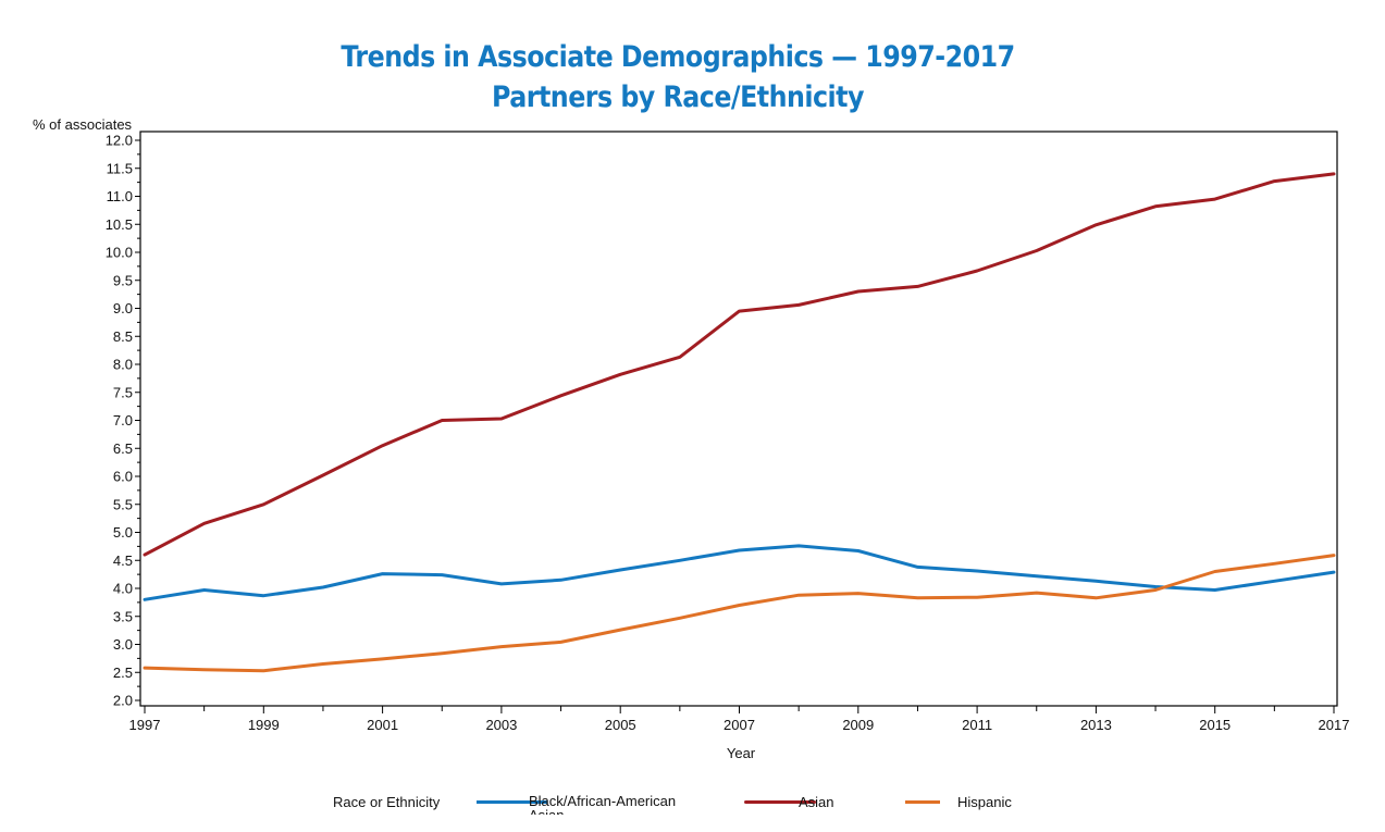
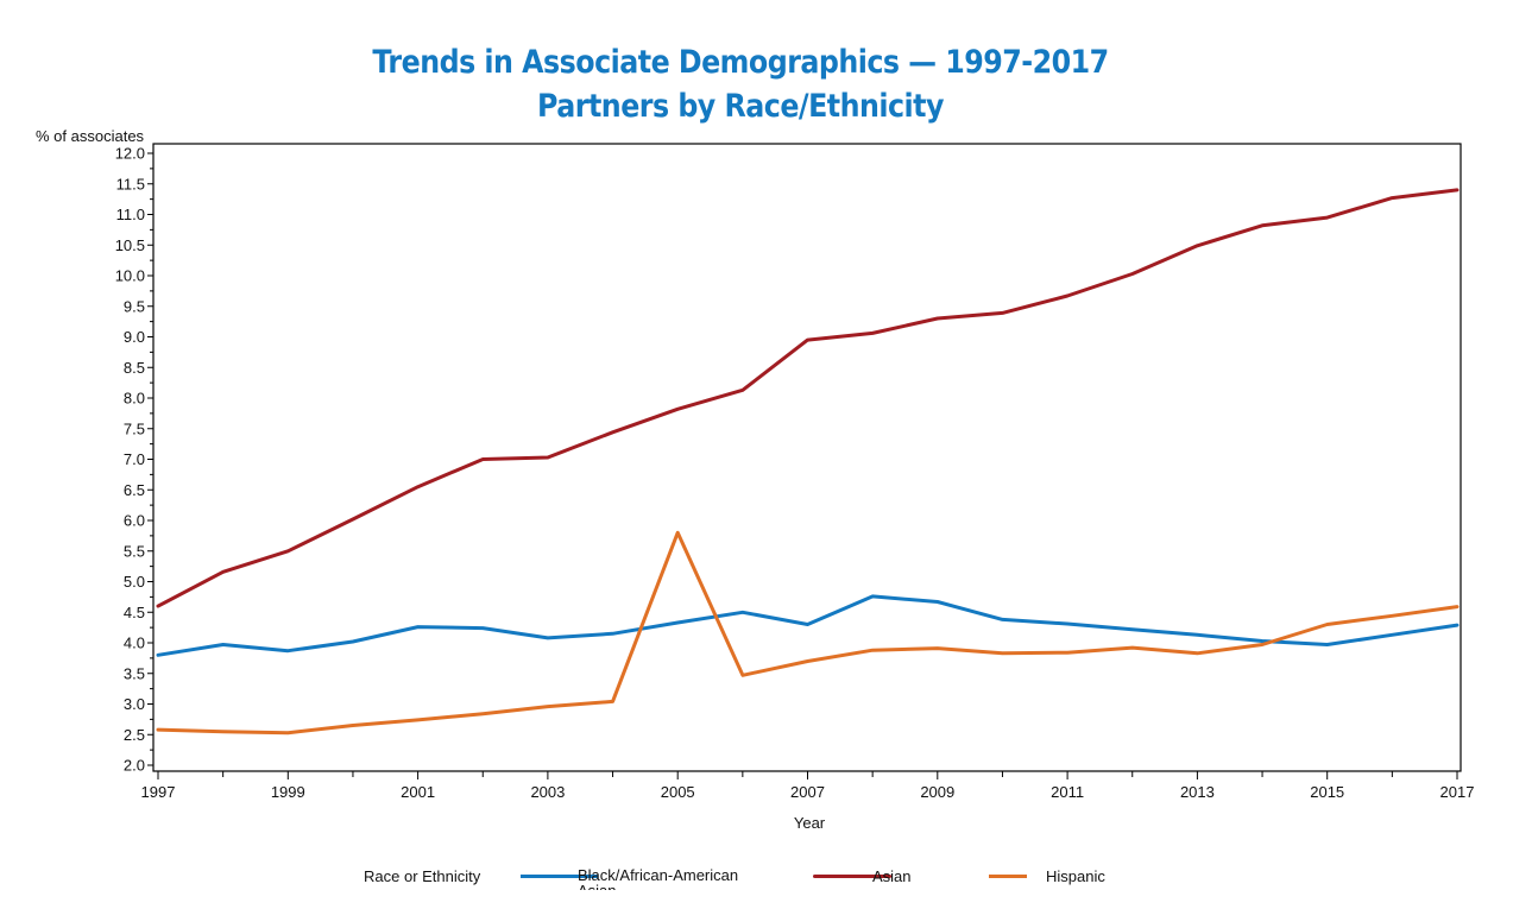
Hispanic/2005: 3.3 -> 5.8
Black/African-American/2007: 4.7 -> 4.3
